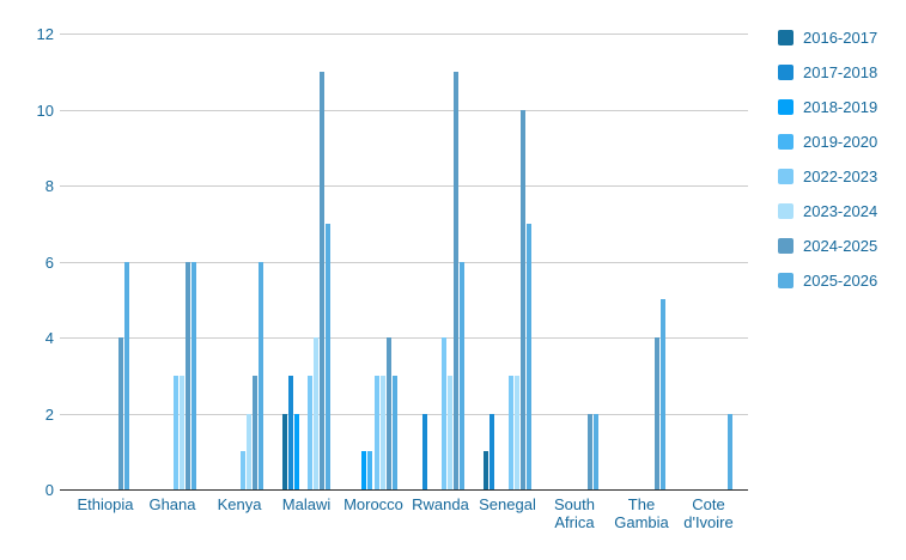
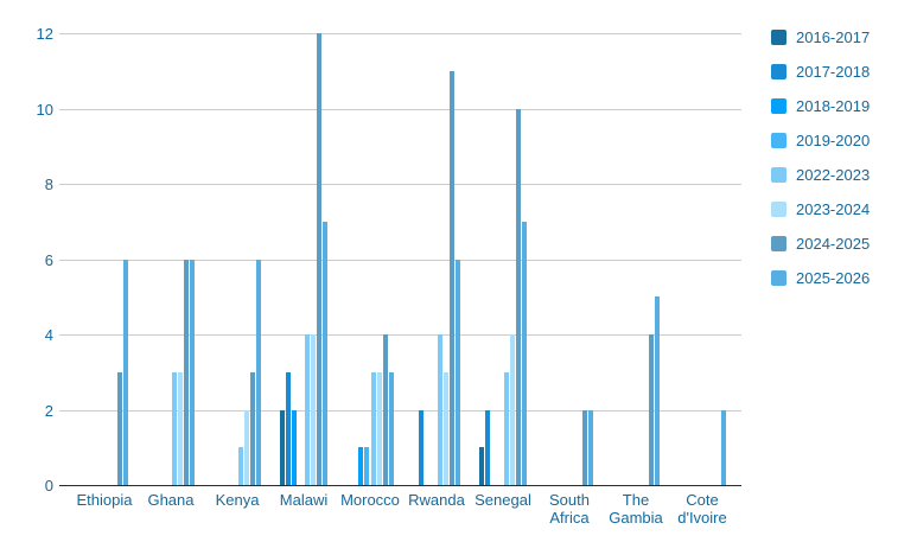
2024-2025/Ethiopia: 4 -> 3
2022-2023/Malawi: 3 -> 4
2024-2025/Malawi: 11 -> 12
2023-2024/Senegal: 3 -> 4
